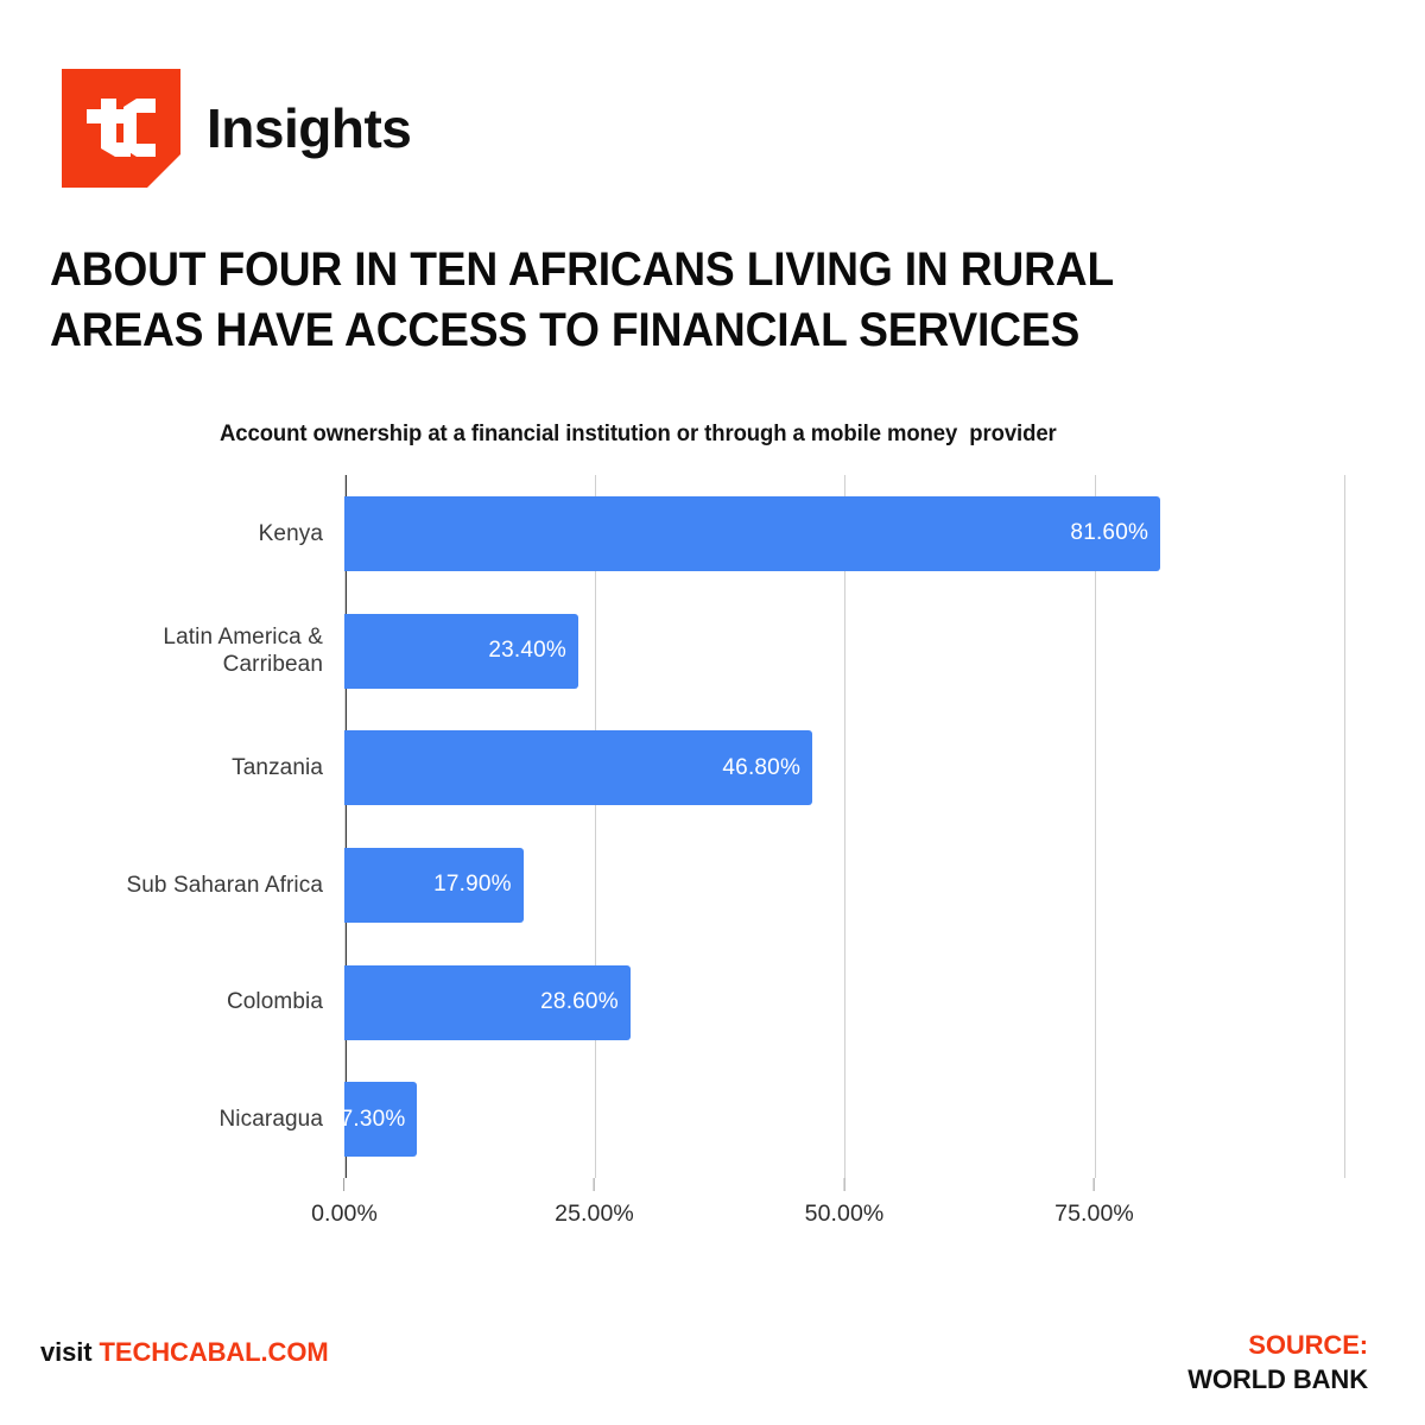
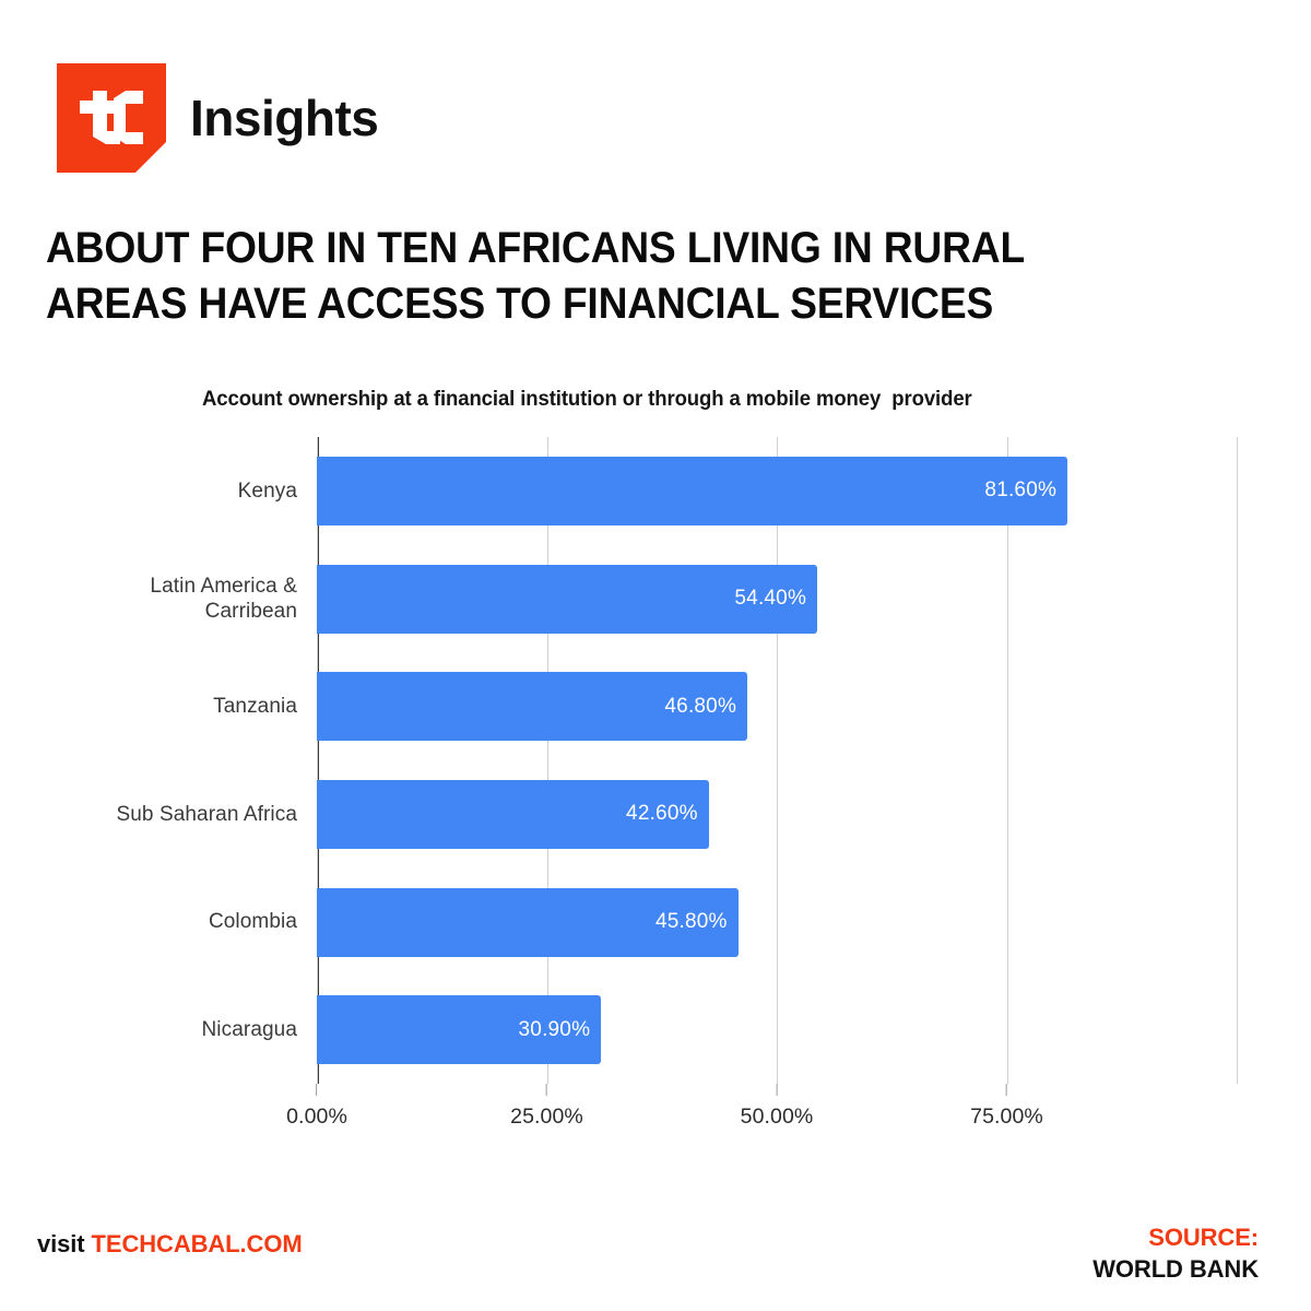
Latin America & Carribean: 23.40% -> 54.40%
Sub Saharan Africa: 17.90% -> 42.60%
Colombia: 28.60% -> 45.80%
Nicaragua: 7.30% -> 30.90%
